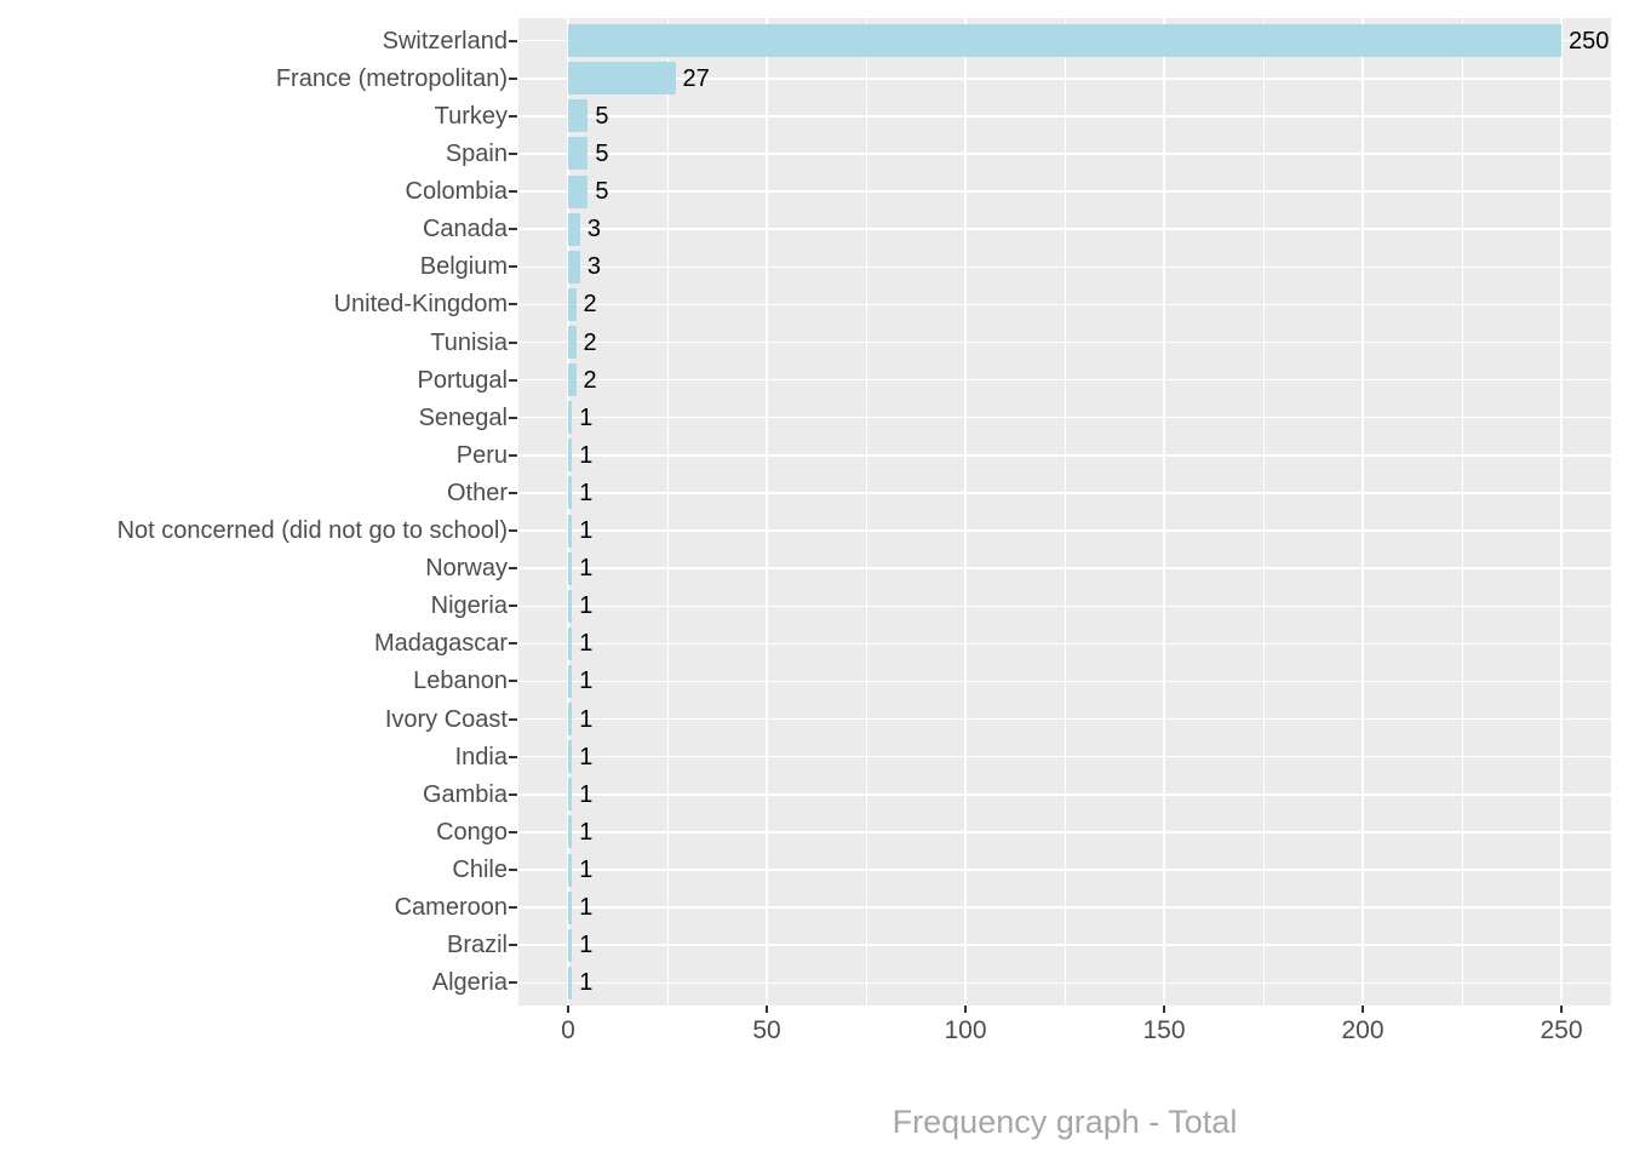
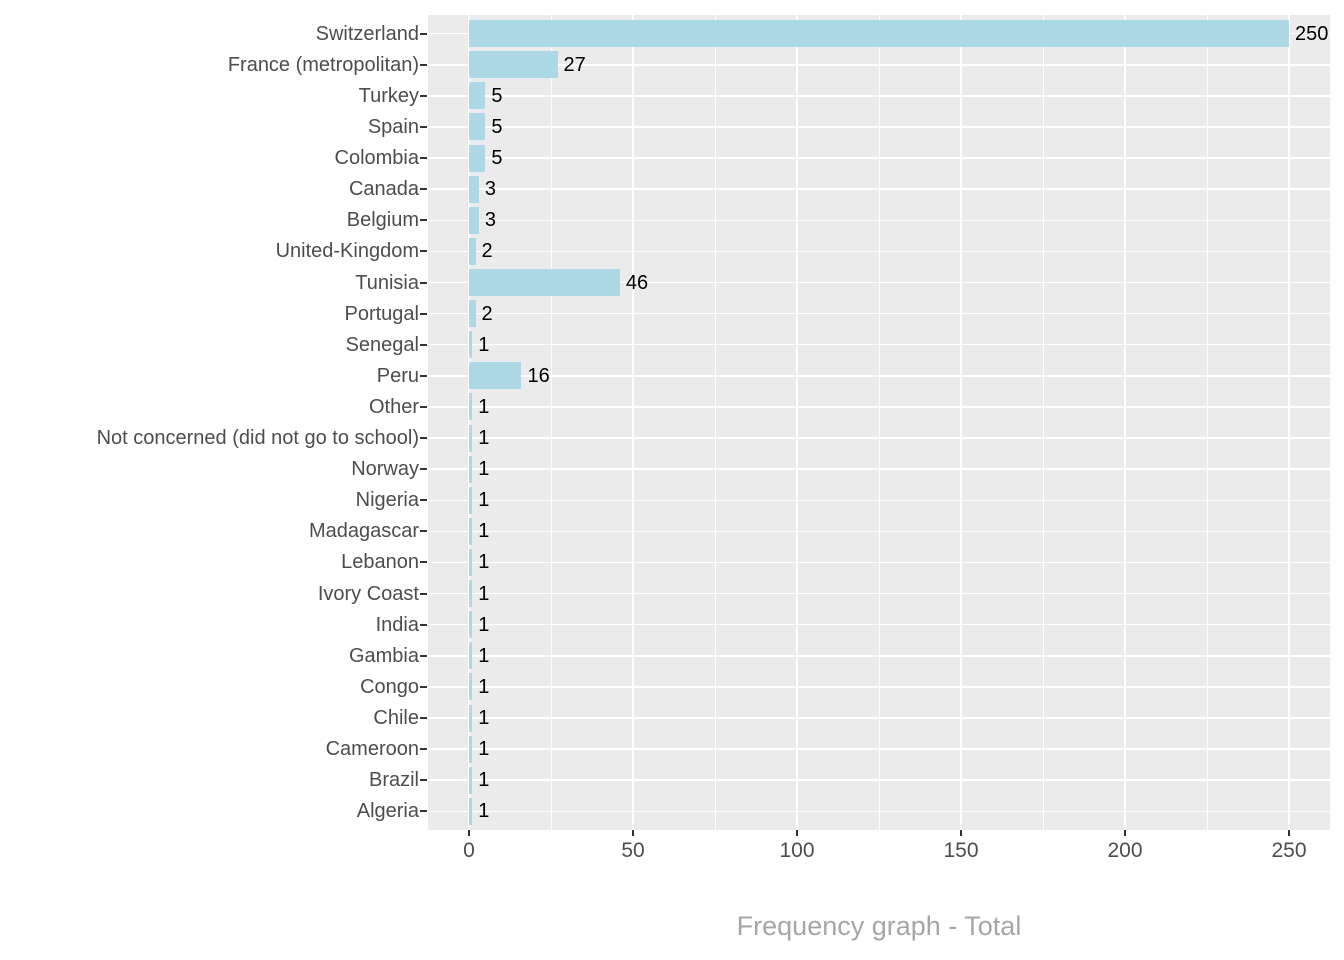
Tunisia: 2 -> 46
Peru: 1 -> 16
